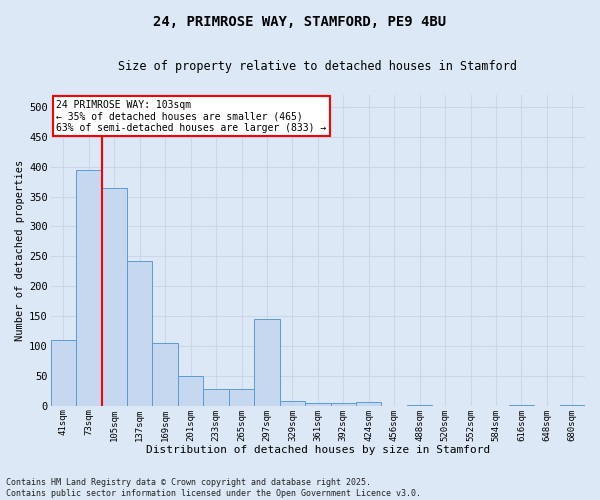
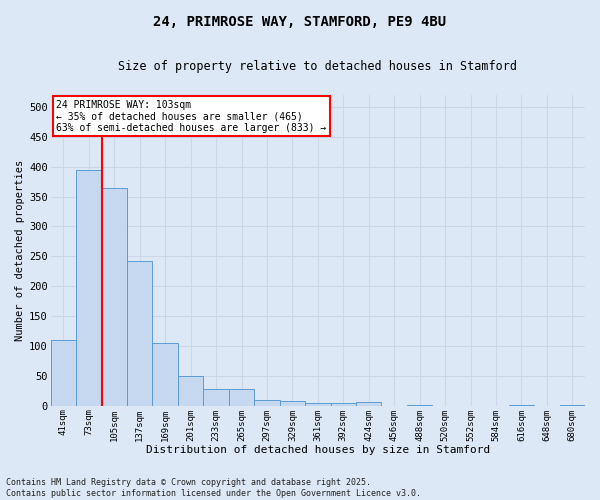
297sqm: 146 -> 10
